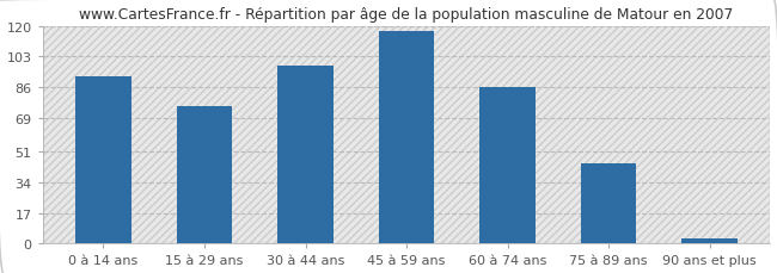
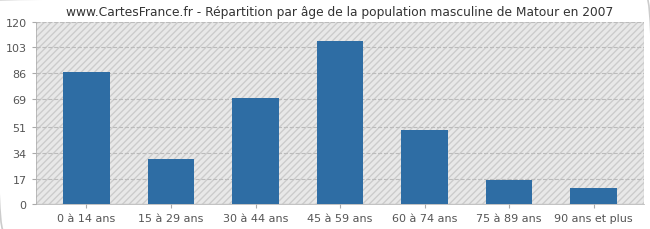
0 à 14 ans: 92 -> 87
15 à 29 ans: 76 -> 30
30 à 44 ans: 98 -> 70
45 à 59 ans: 117 -> 107
60 à 74 ans: 86 -> 49
75 à 89 ans: 44 -> 16
90 ans et plus: 3 -> 11
